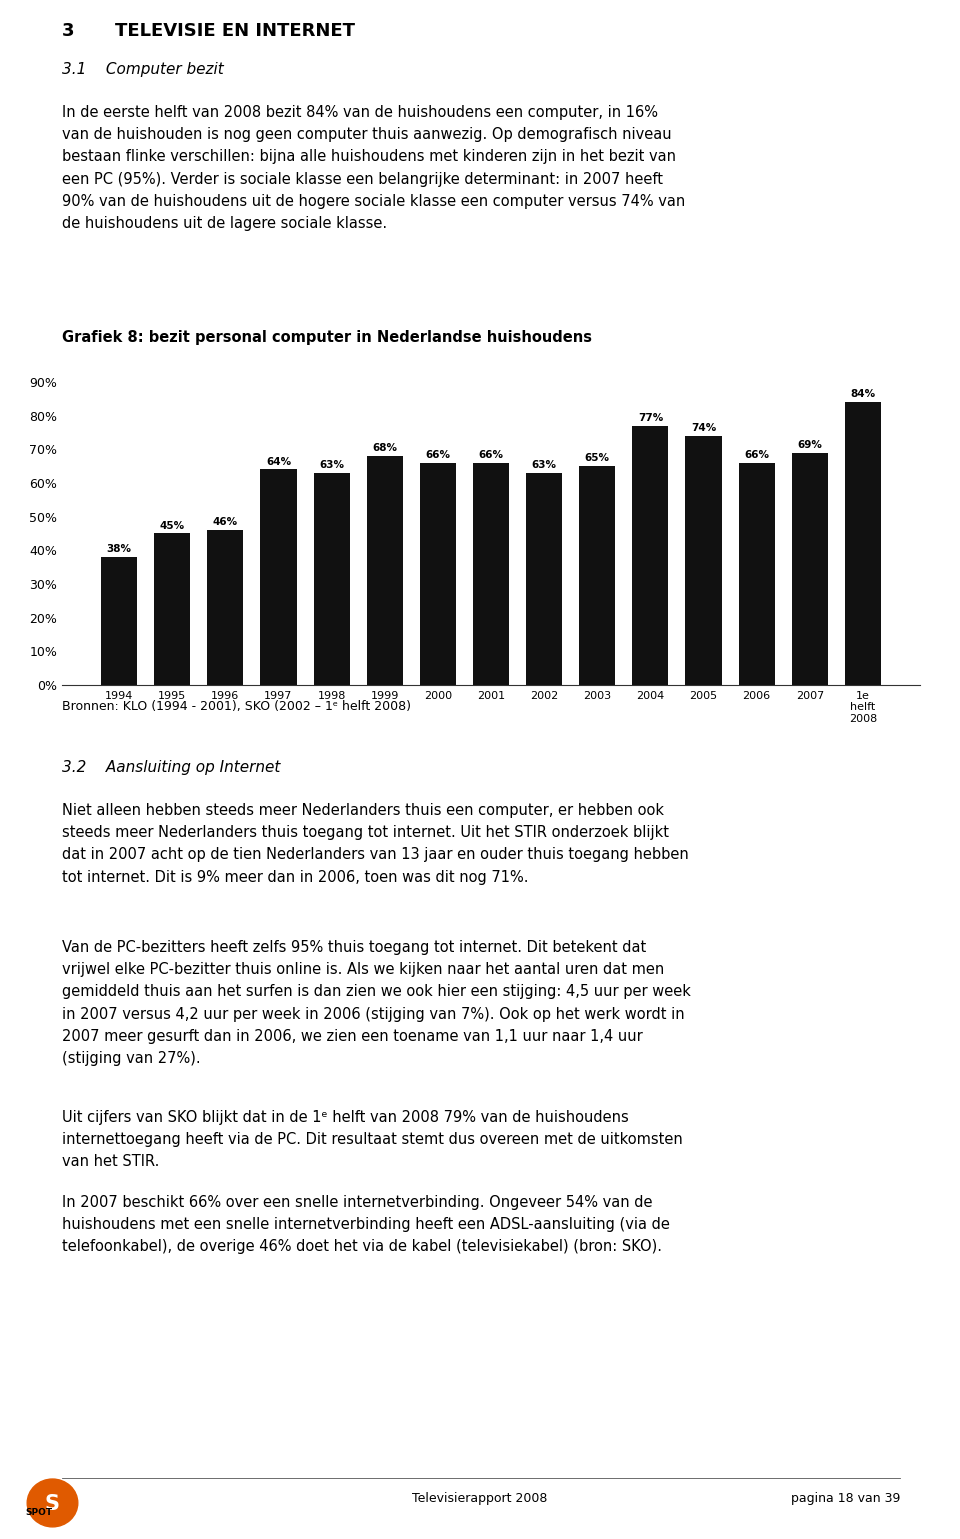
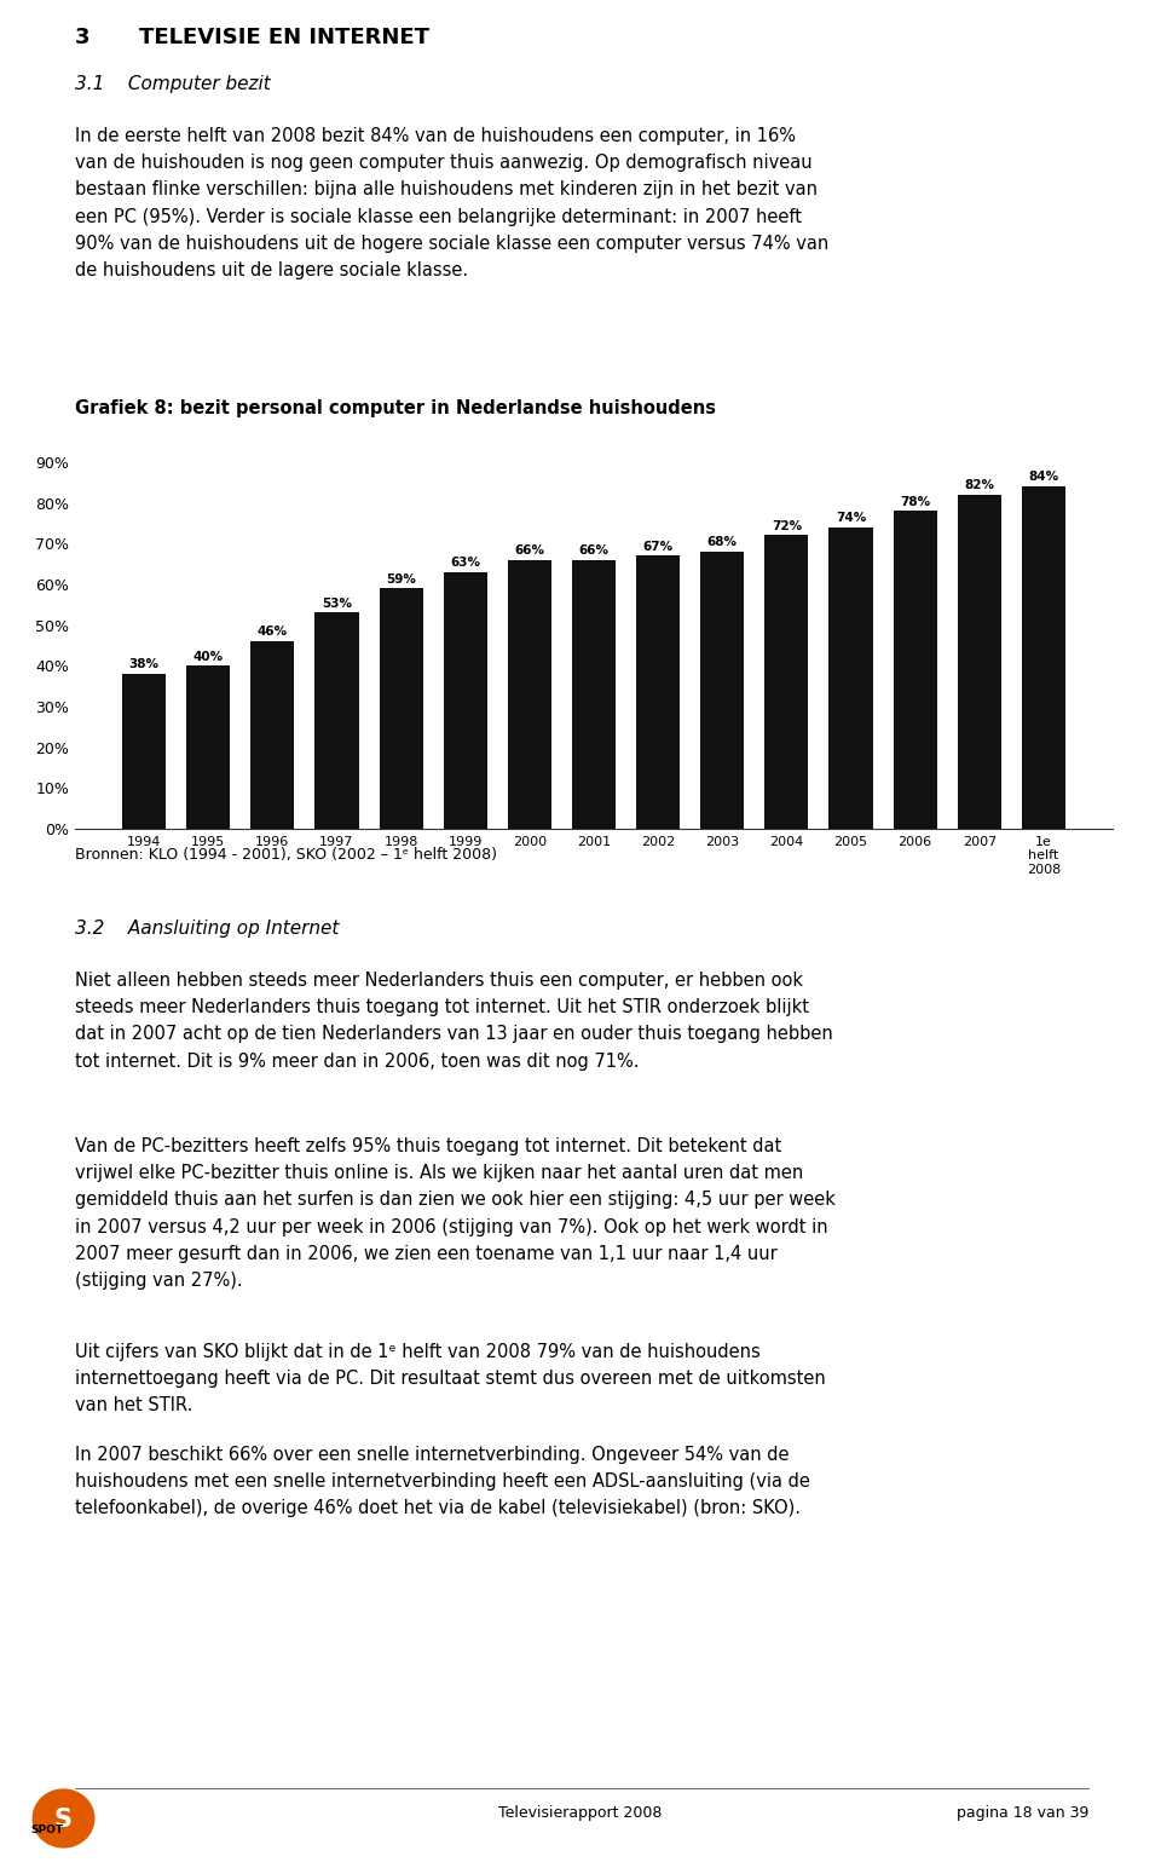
1995: 45% -> 40%
1997: 64% -> 53%
1998: 63% -> 59%
1999: 68% -> 63%
2002: 63% -> 67%
2003: 65% -> 68%
2004: 77% -> 72%
2006: 66% -> 78%
2007: 69% -> 82%
